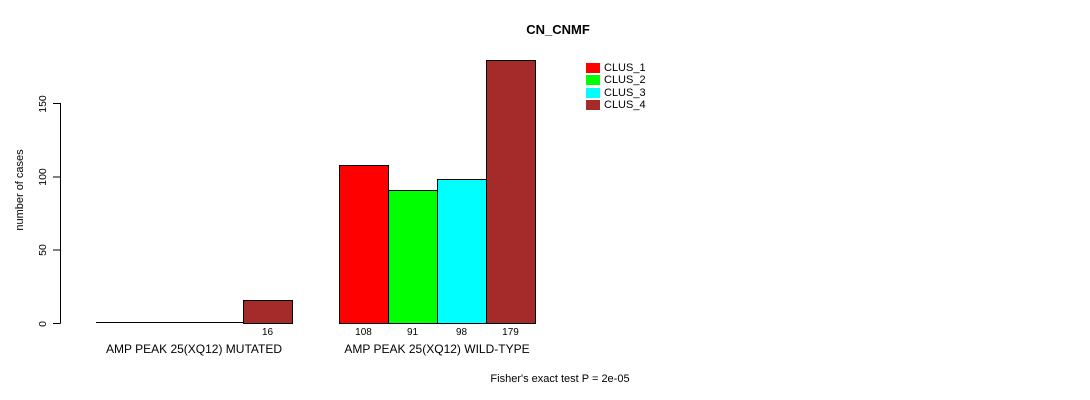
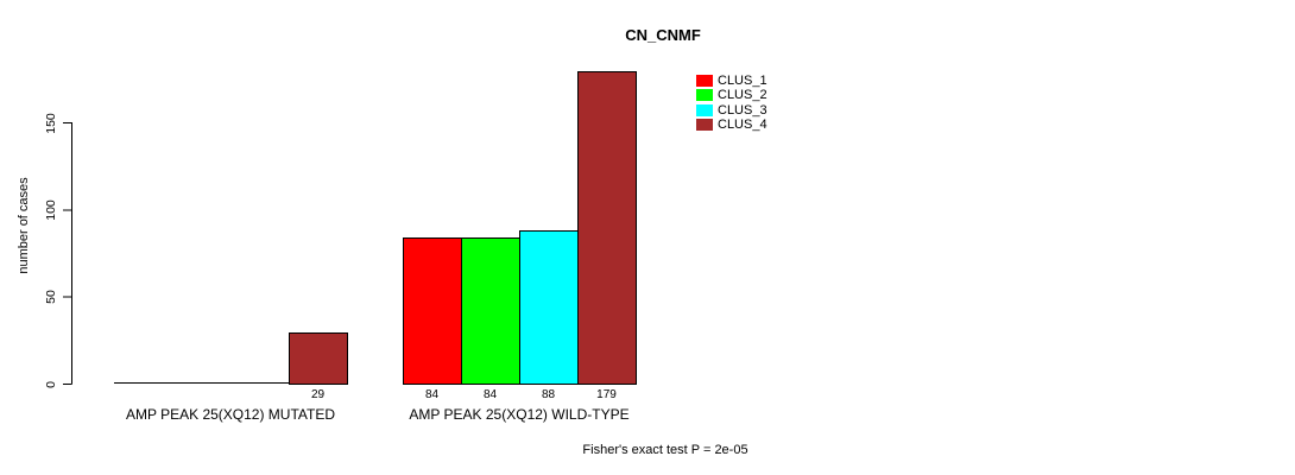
CLUS_4/AMP PEAK 25(XQ12) MUTATED: 16 -> 29
CLUS_1/AMP PEAK 25(XQ12) WILD-TYPE: 108 -> 84
CLUS_2/AMP PEAK 25(XQ12) WILD-TYPE: 91 -> 84
CLUS_3/AMP PEAK 25(XQ12) WILD-TYPE: 98 -> 88
